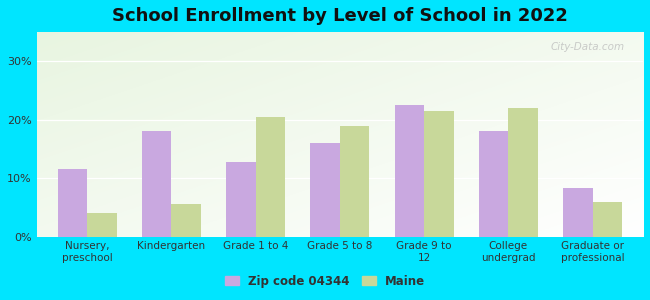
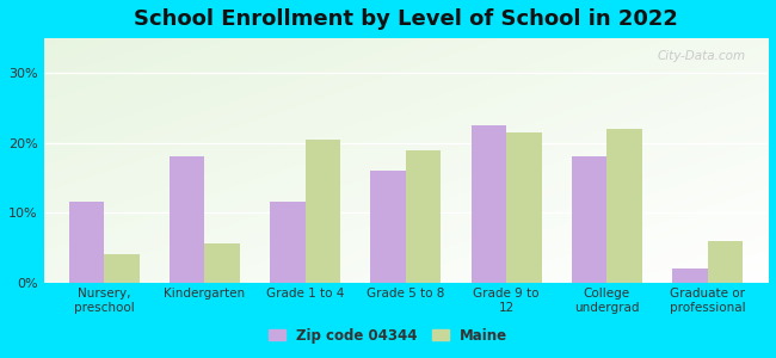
Zip code 04344/Grade 1 to 4: 12.8% -> 11.5%
Zip code 04344/Graduate or professional: 8.4% -> 2.0%
